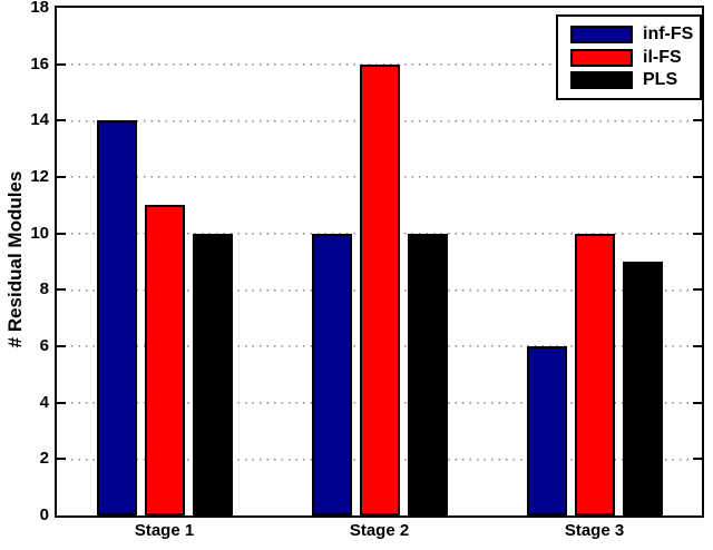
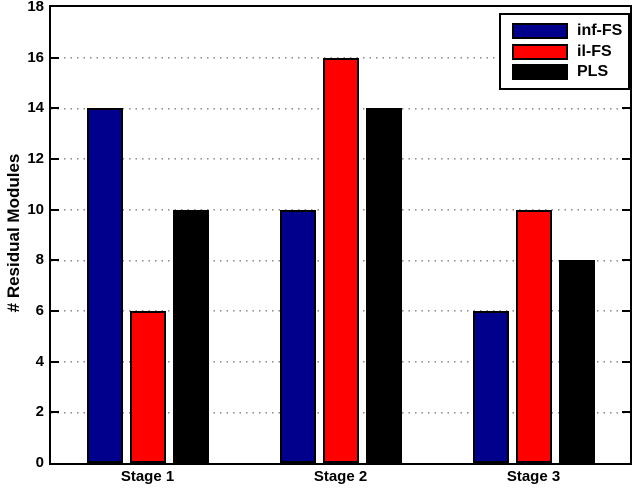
il-FS/Stage 1: 11 -> 6
PLS/Stage 2: 10 -> 14
PLS/Stage 3: 9 -> 8
